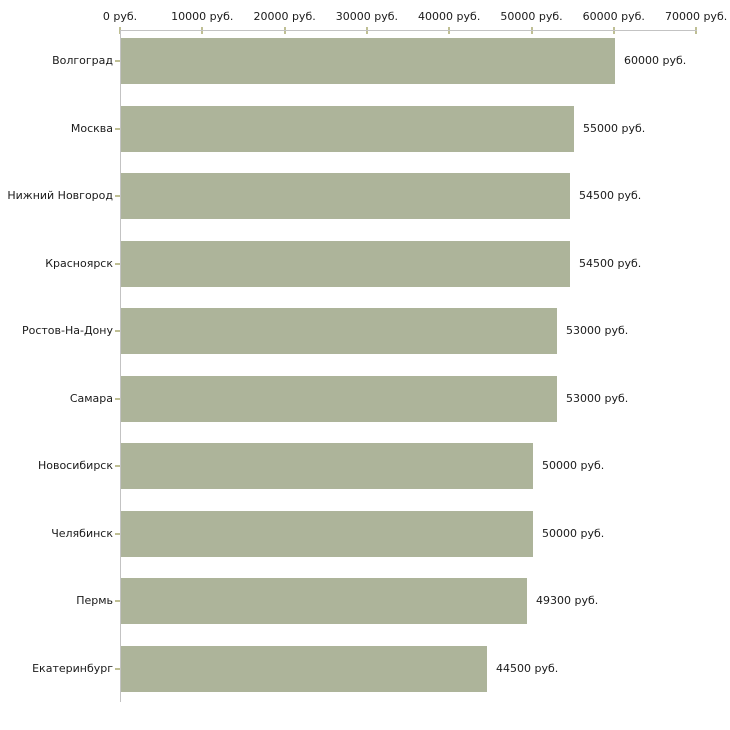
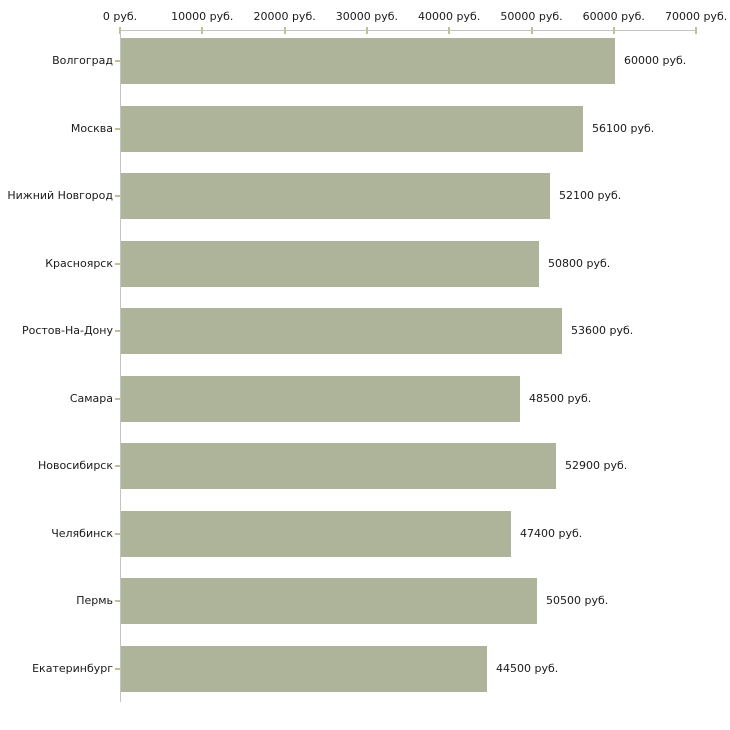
Москва: 55000 -> 56100
Нижний Новгород: 54500 -> 52100
Красноярск: 54500 -> 50800
Ростов-На-Дону: 53000 -> 53600
Самара: 53000 -> 48500
Новосибирск: 50000 -> 52900
Челябинск: 50000 -> 47400
Пермь: 49300 -> 50500
